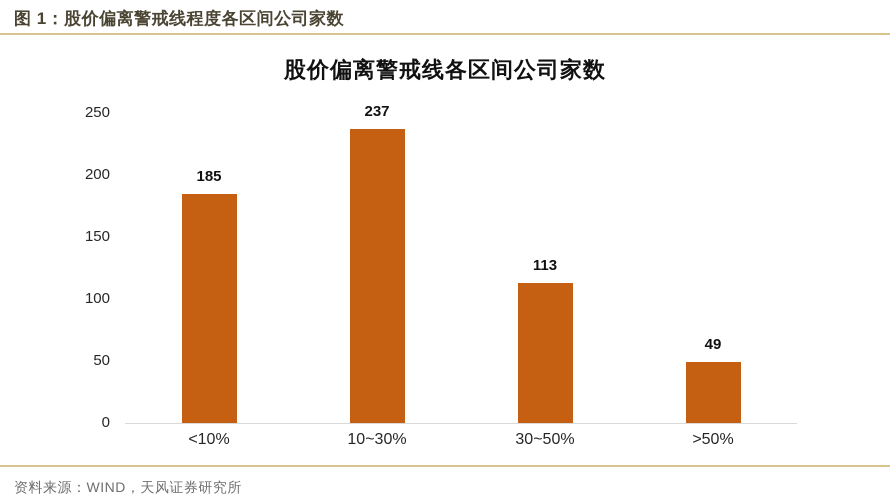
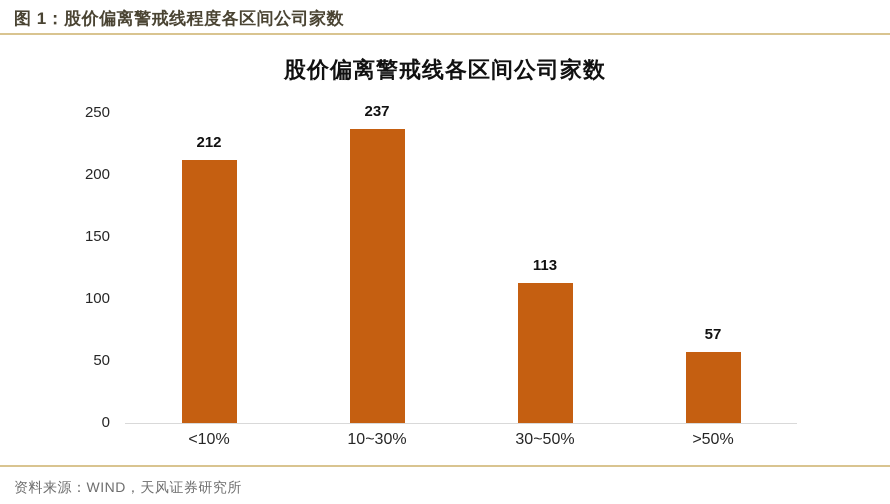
<10%: 185 -> 212
>50%: 49 -> 57
